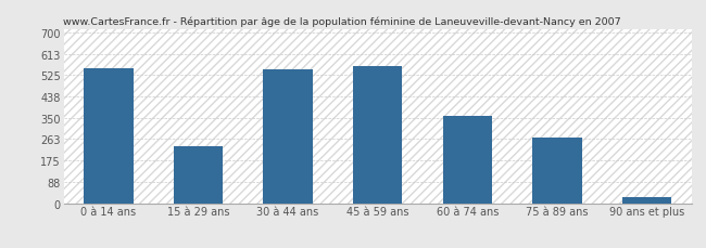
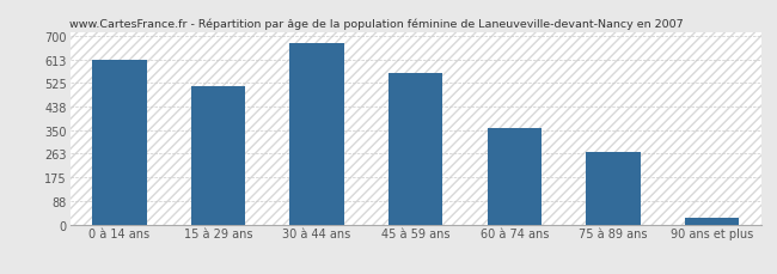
0 à 14 ans: 555 -> 613
15 à 29 ans: 235 -> 513
30 à 44 ans: 550 -> 672
